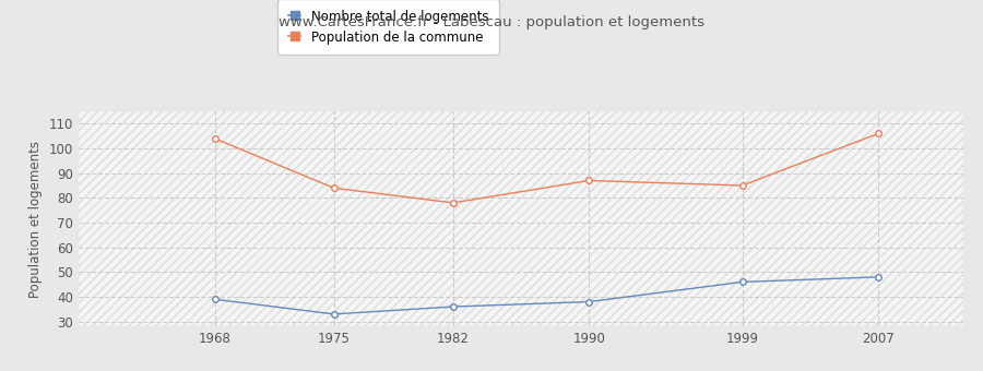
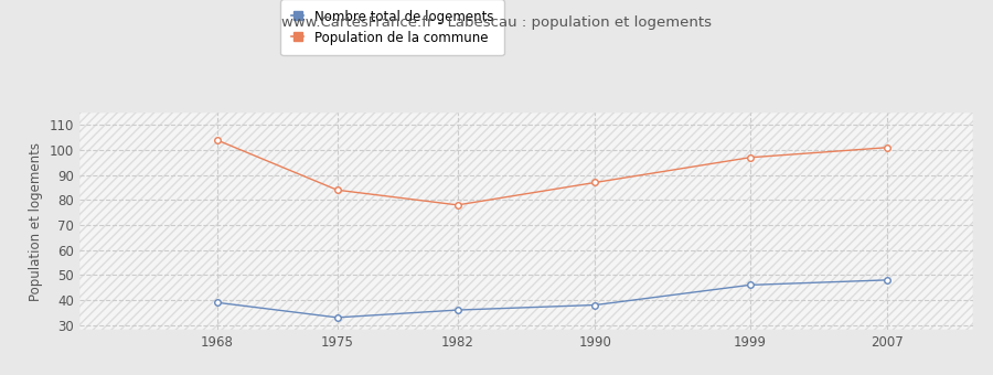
Population de la commune/1999: 85 -> 97
Population de la commune/2007: 106 -> 101
